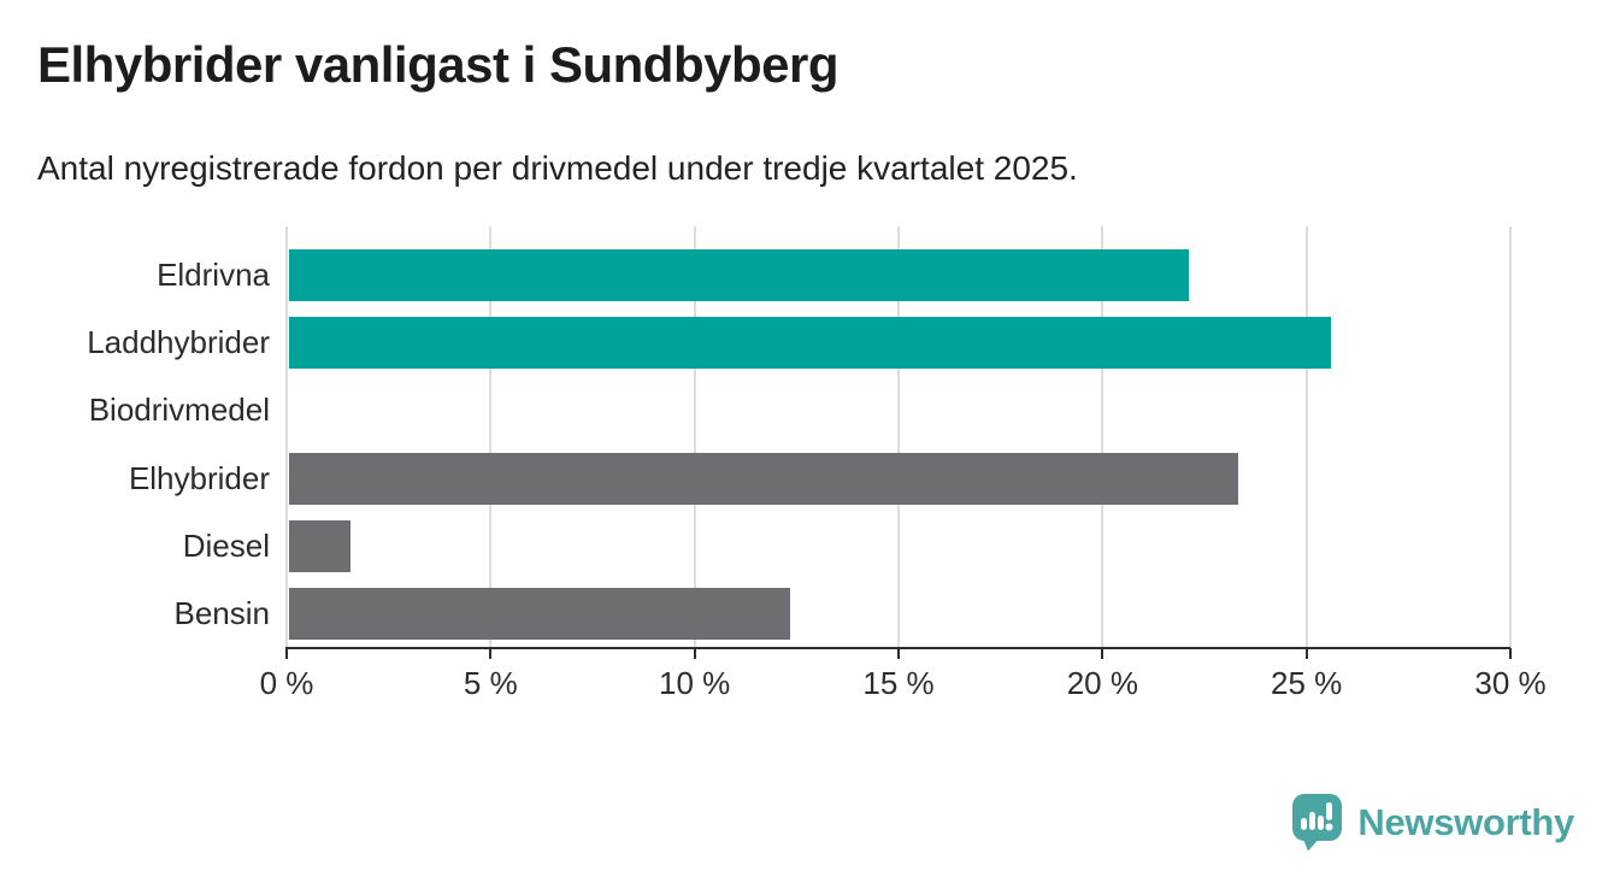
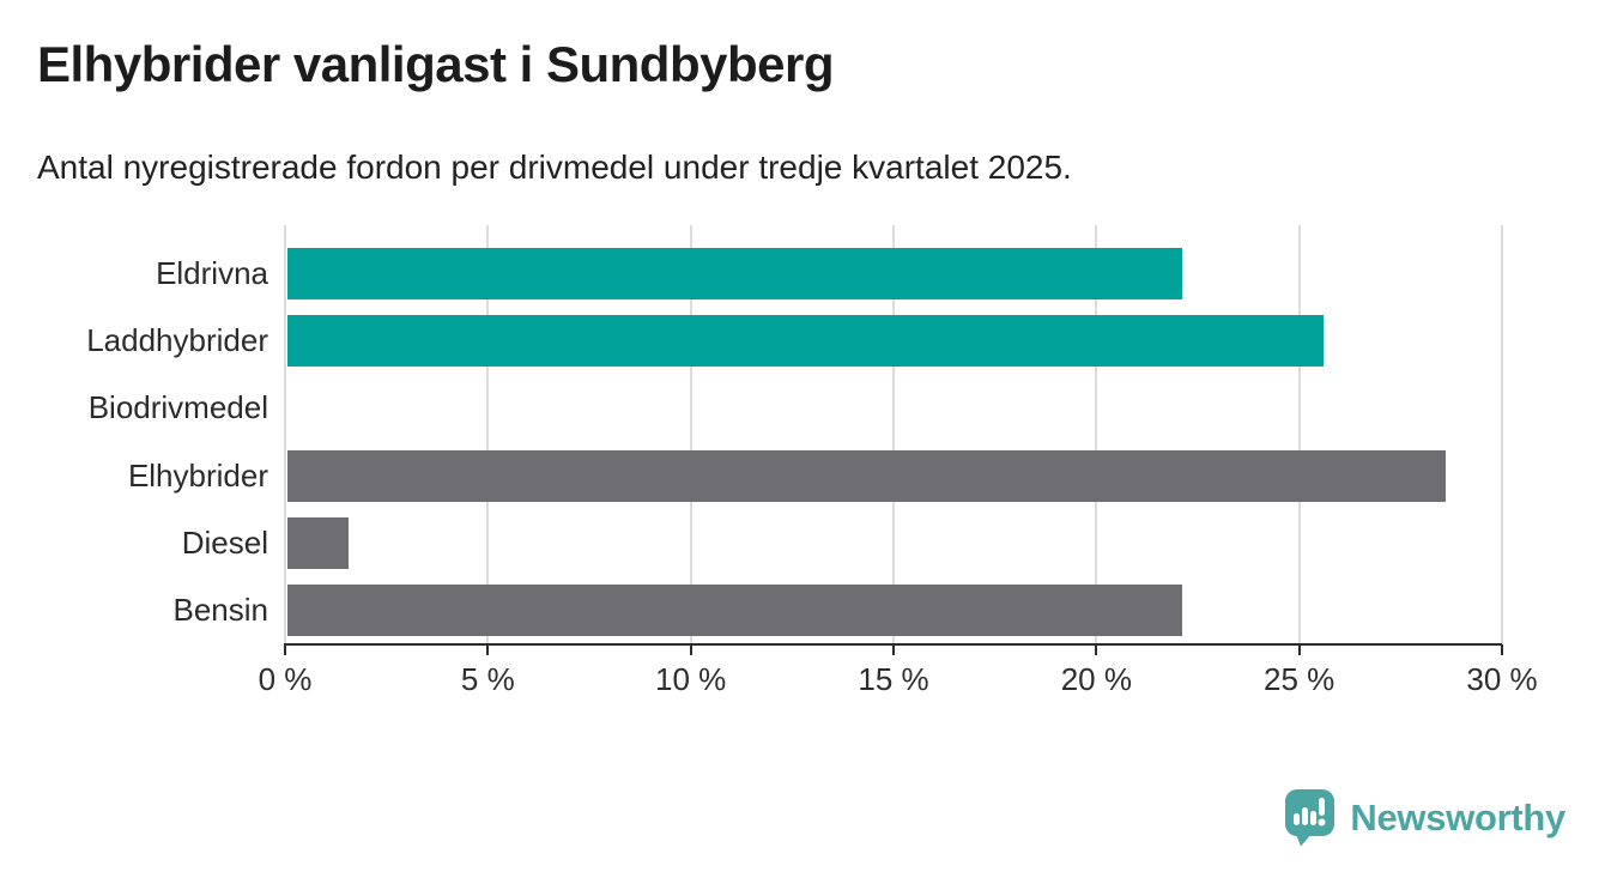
Elhybrider: 23.3% -> 28.6%
Bensin: 12.3% -> 22.1%
